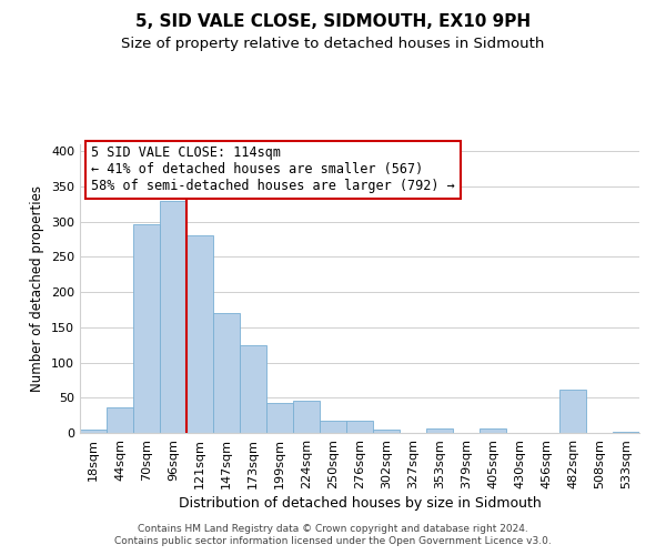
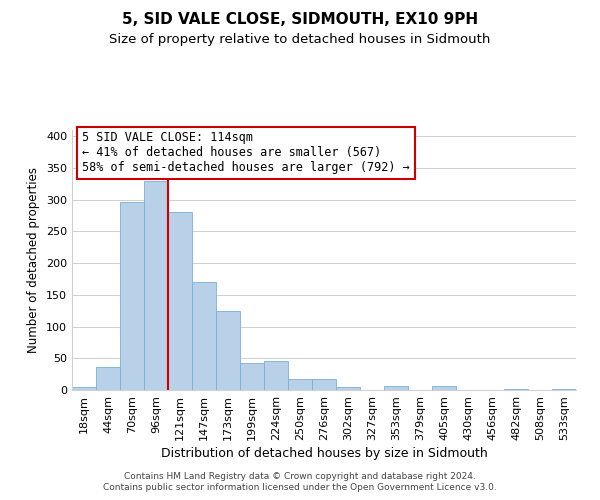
482sqm: 62 -> 2
